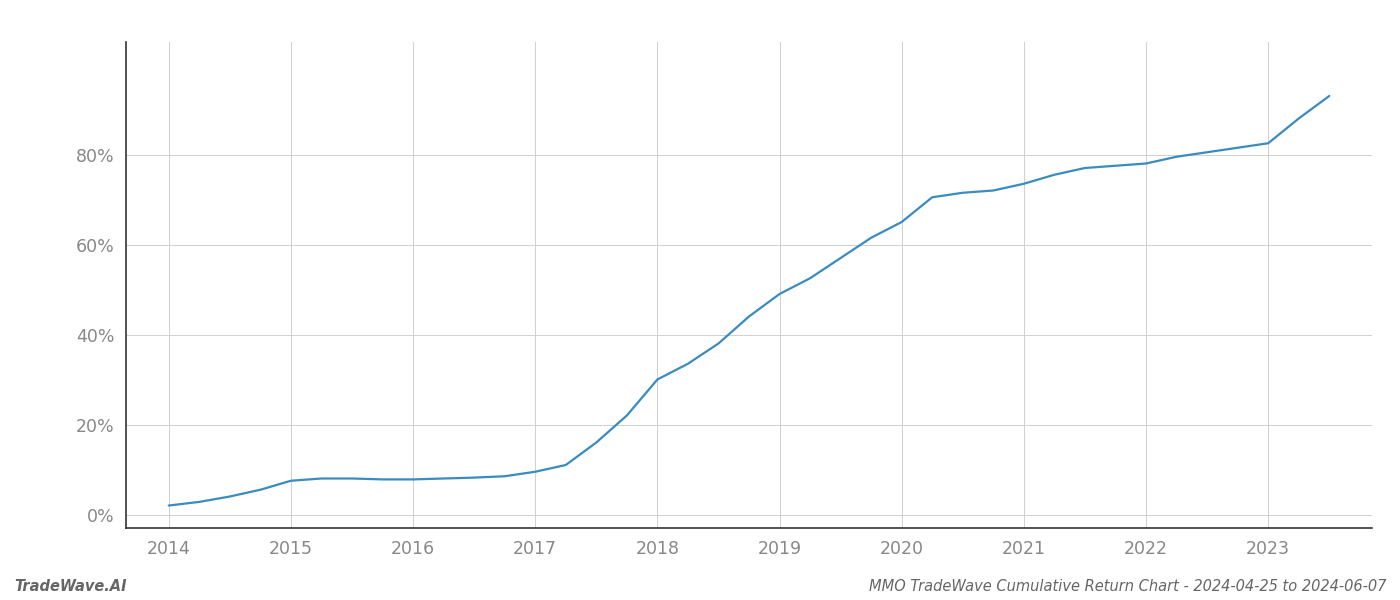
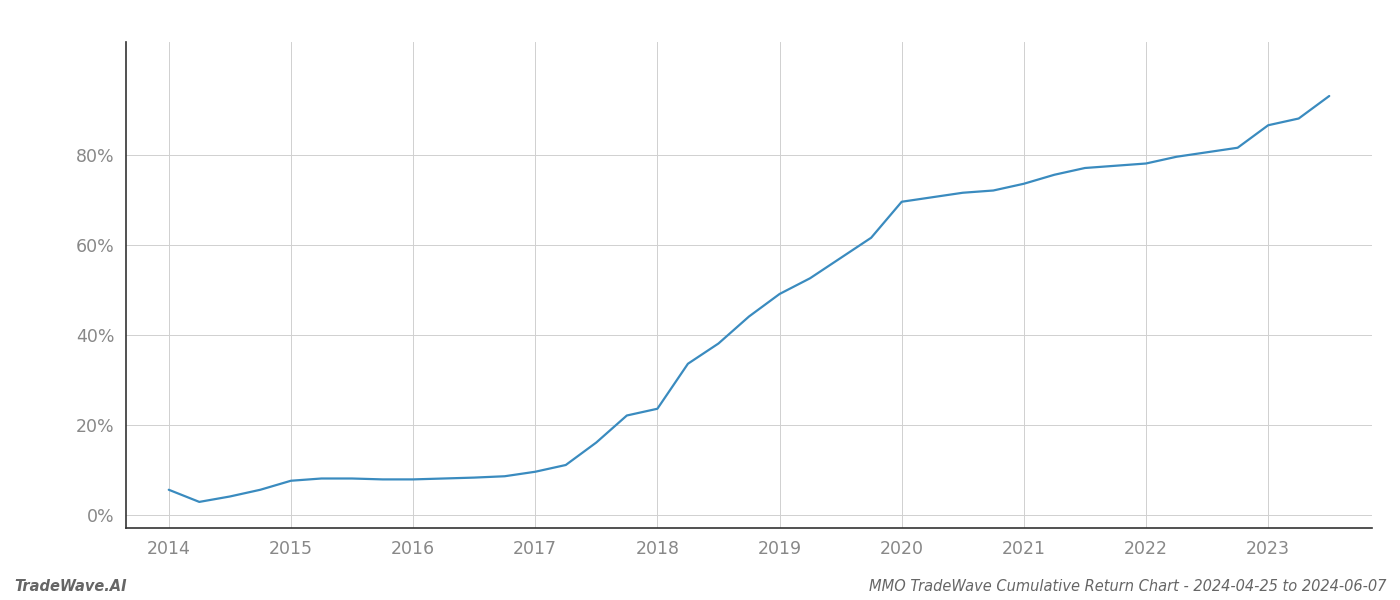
2014: 2.0% -> 5.5%
2018: 30.0% -> 23.5%
2020: 65.0% -> 69.5%
2023: 82.5% -> 86.5%
